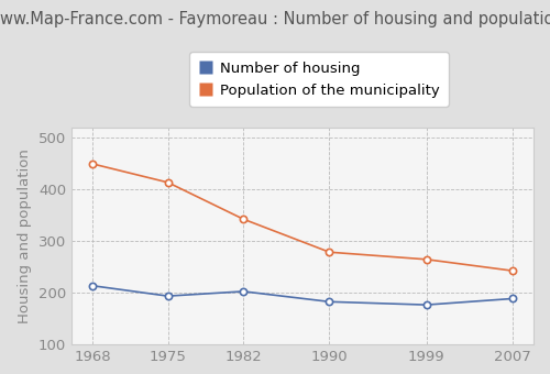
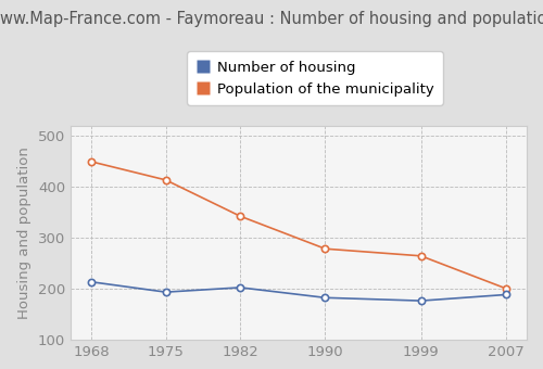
Population of the municipality/2007: 242 -> 200
